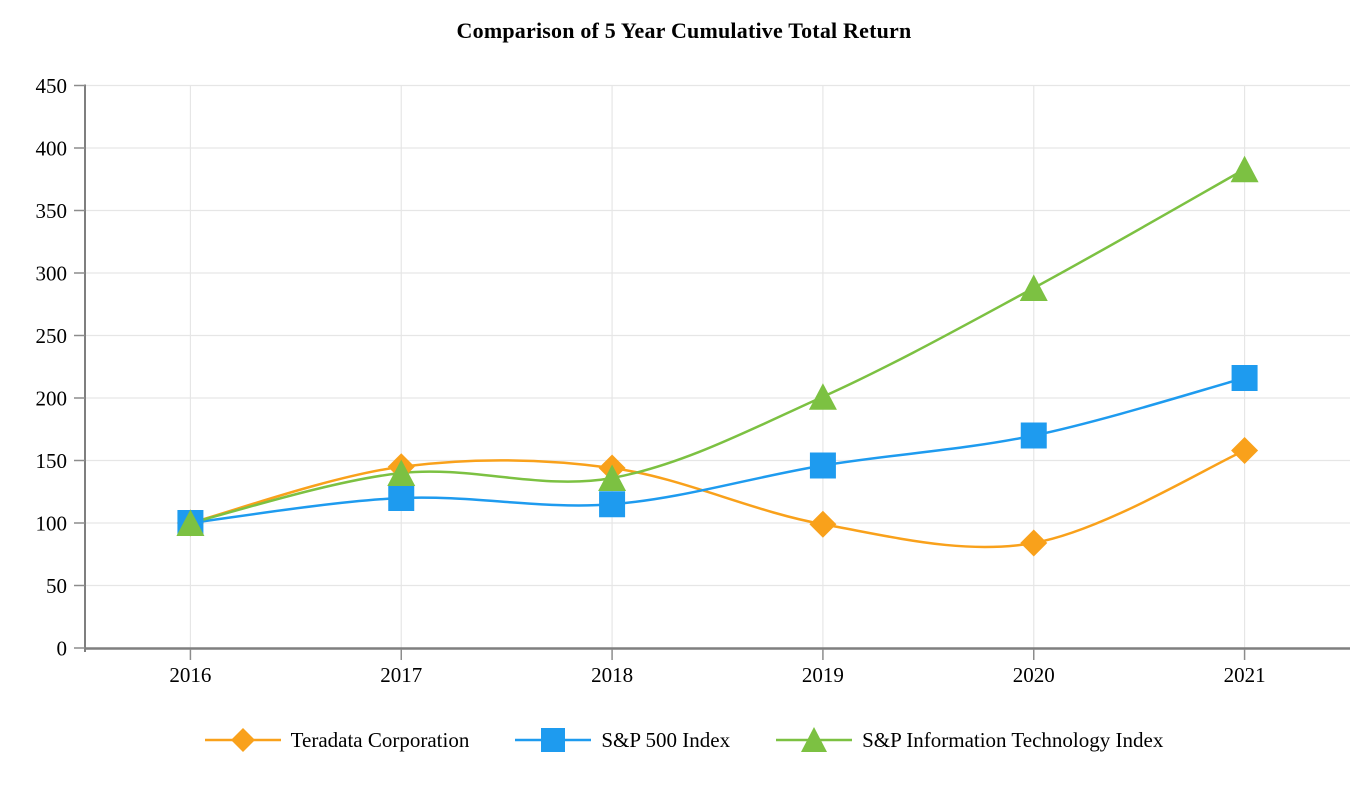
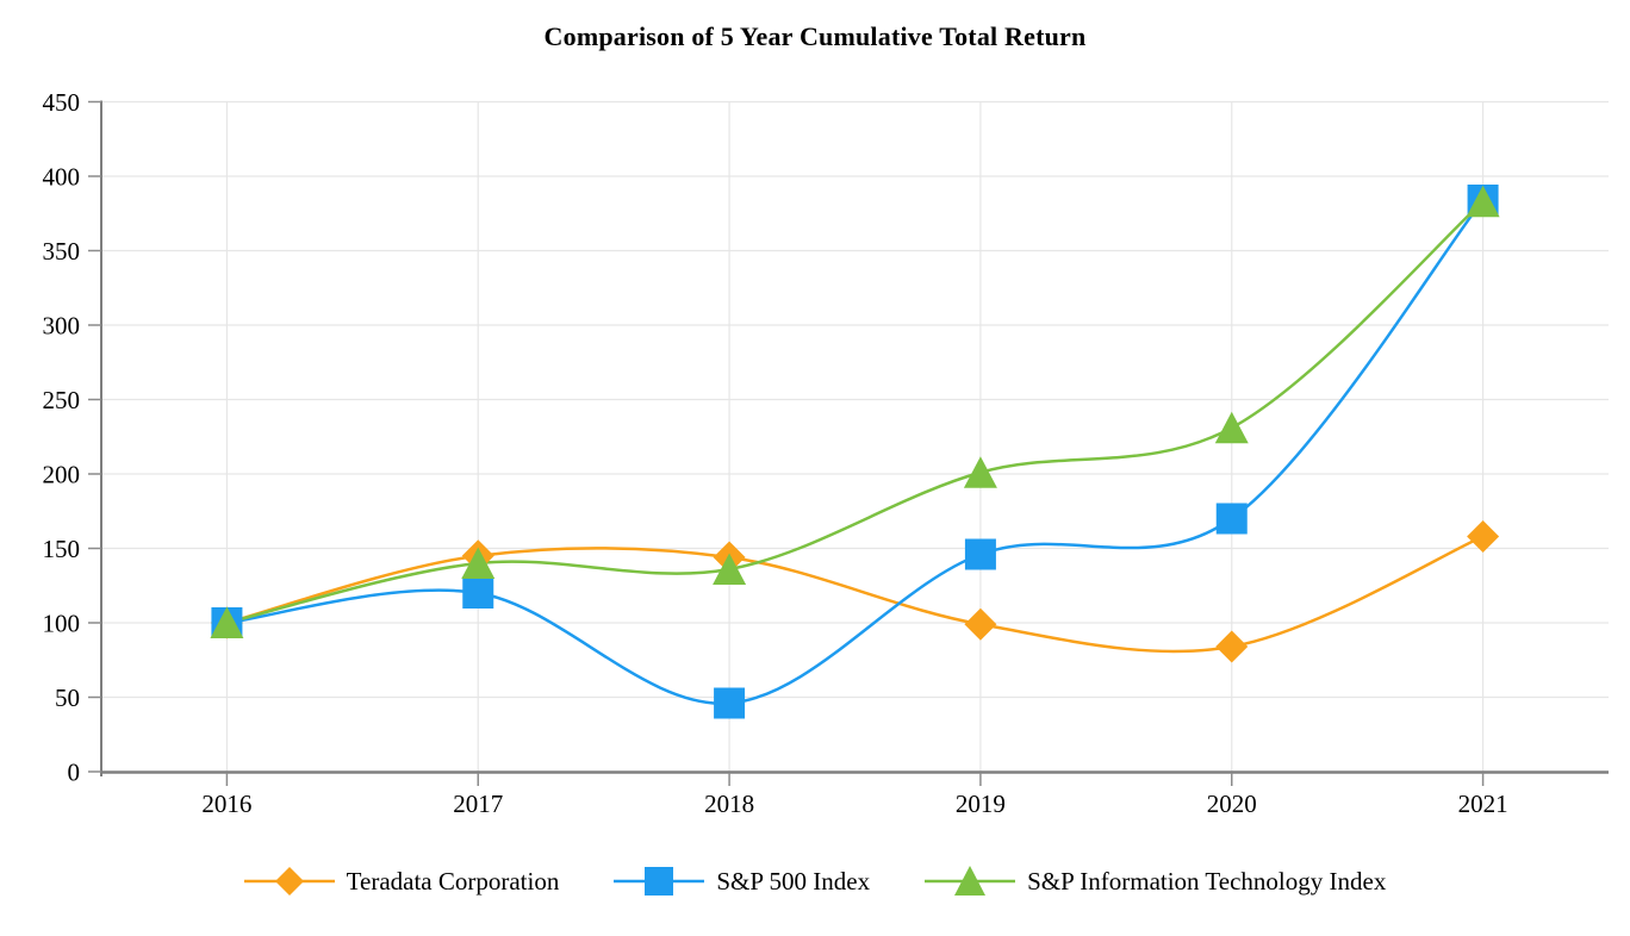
S&P 500 Index/2018: 115 -> 46
S&P Information Technology Index/2020: 288 -> 231
S&P 500 Index/2021: 216 -> 384
